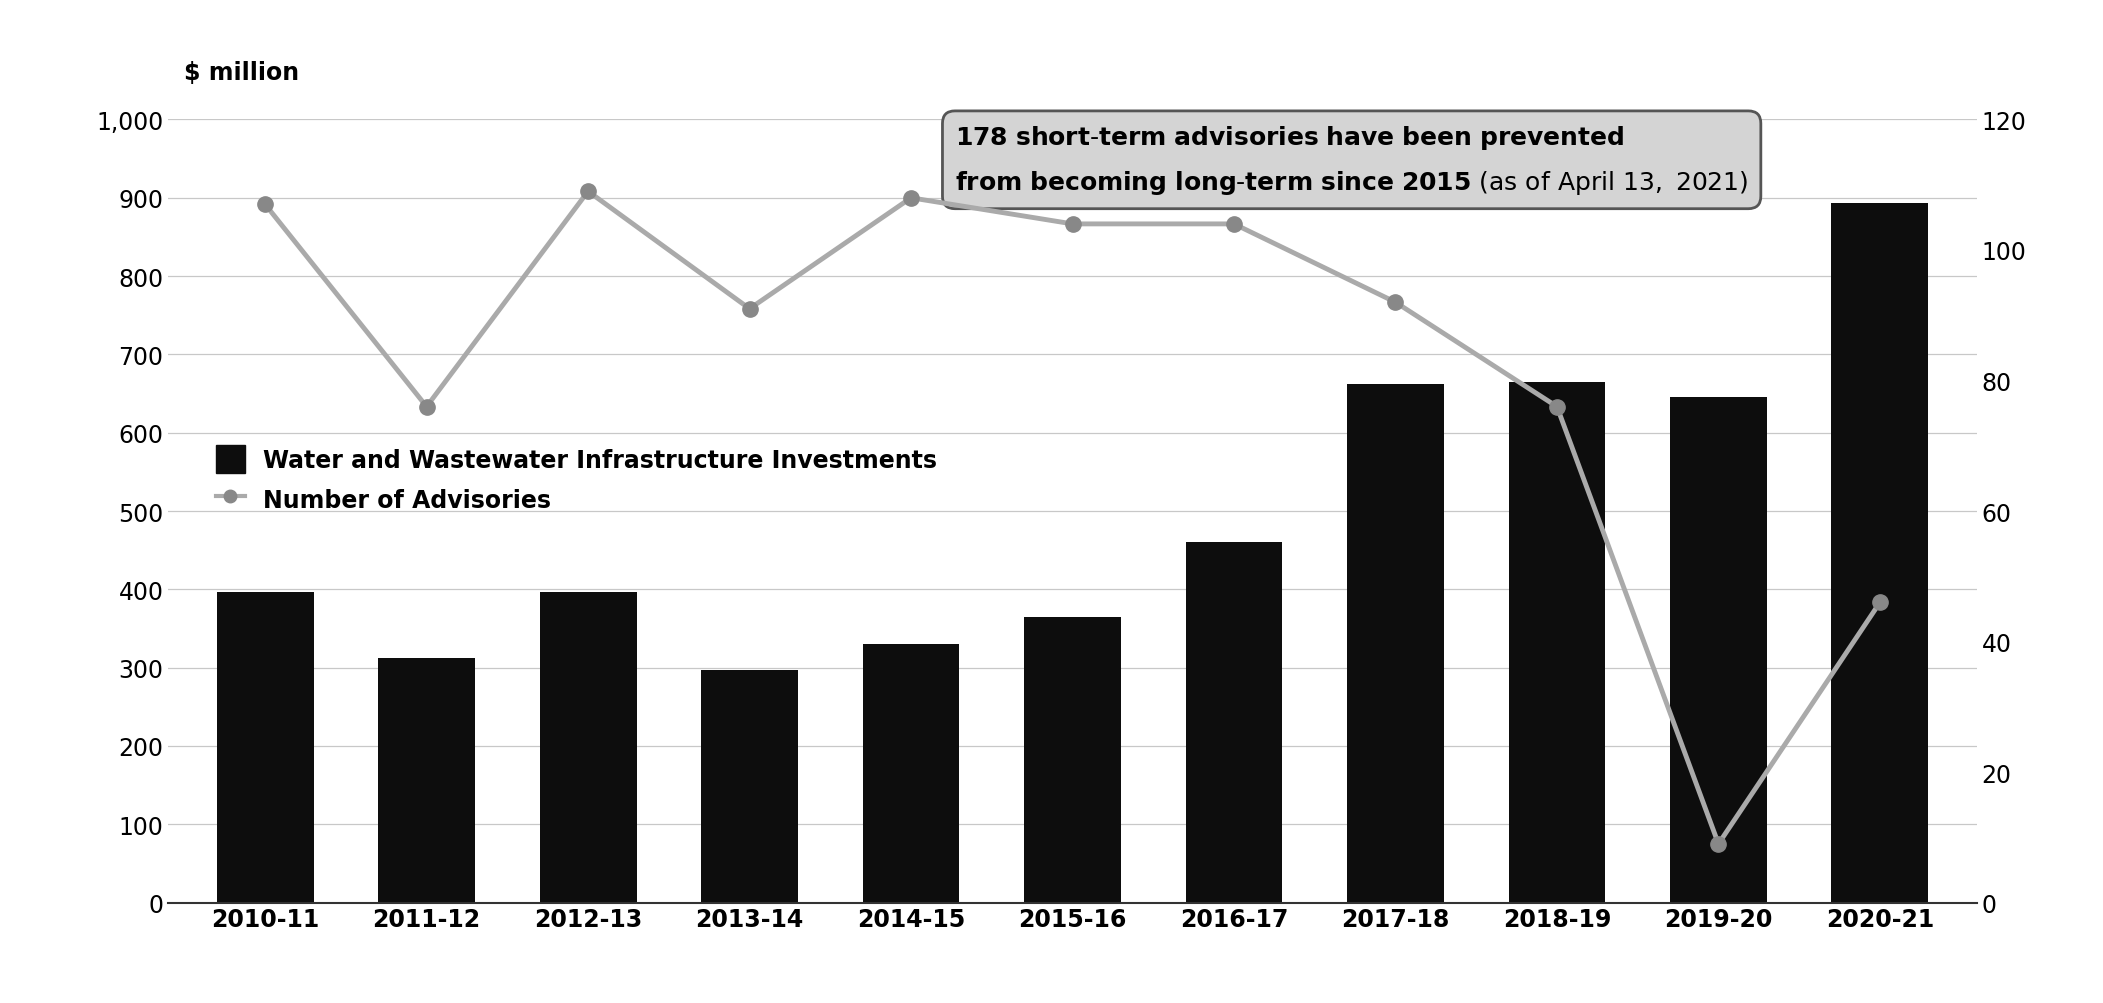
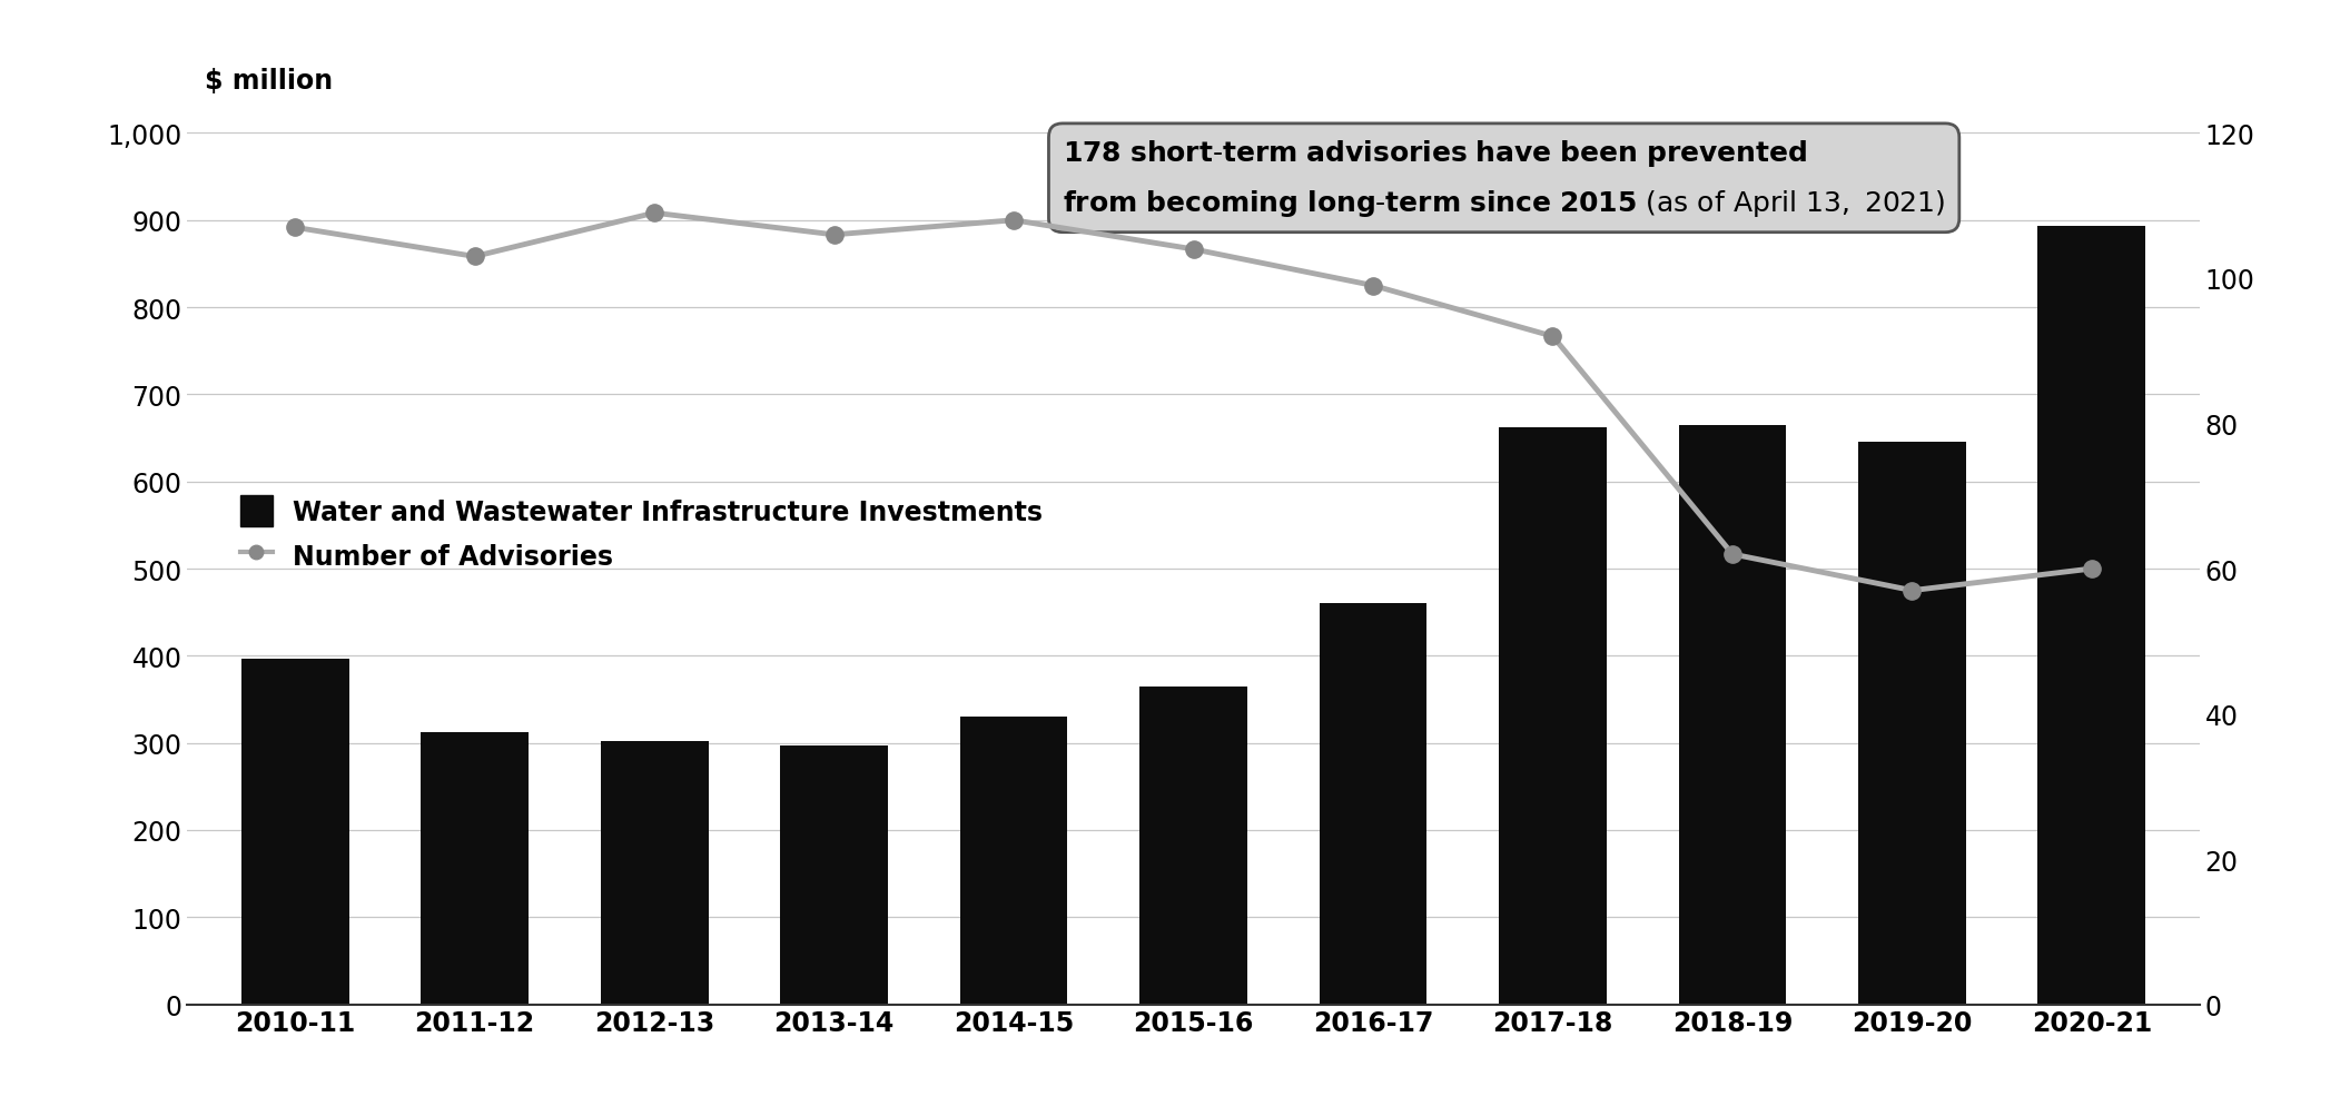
Number of Advisories/2011-12: 76 -> 103
Water and Wastewater Infrastructure Investments/2012-13: 396 -> 302
Number of Advisories/2013-14: 91 -> 106
Number of Advisories/2016-17: 104 -> 99
Number of Advisories/2018-19: 76 -> 62
Number of Advisories/2019-20: 9 -> 57
Number of Advisories/2020-21: 46 -> 60
